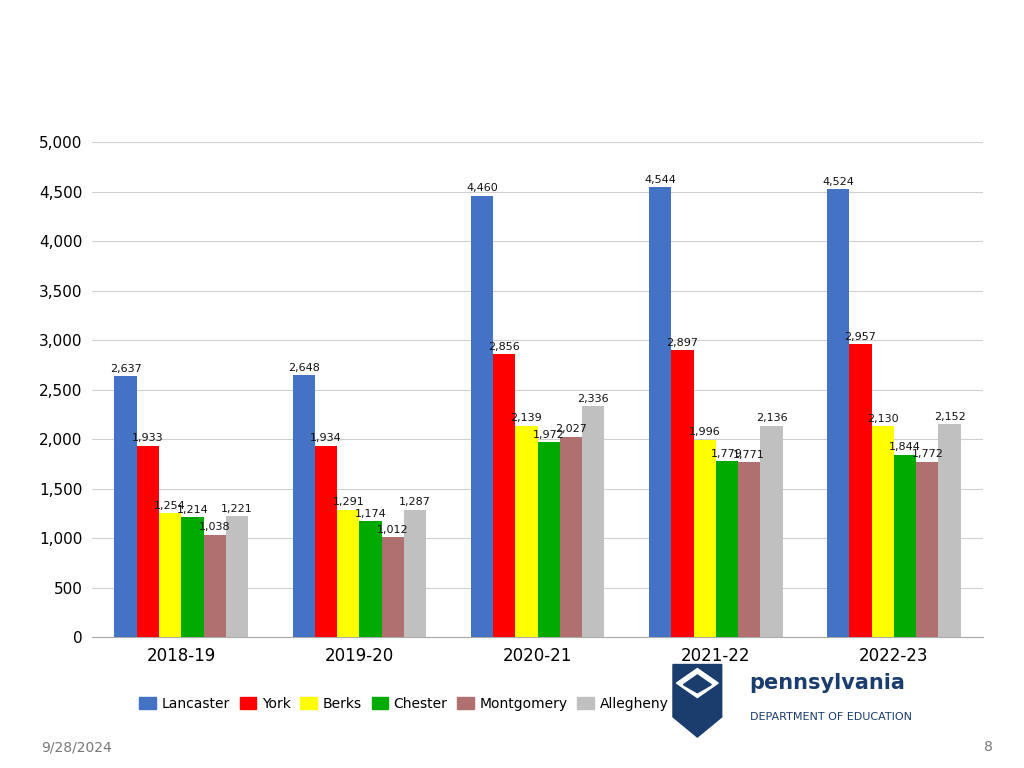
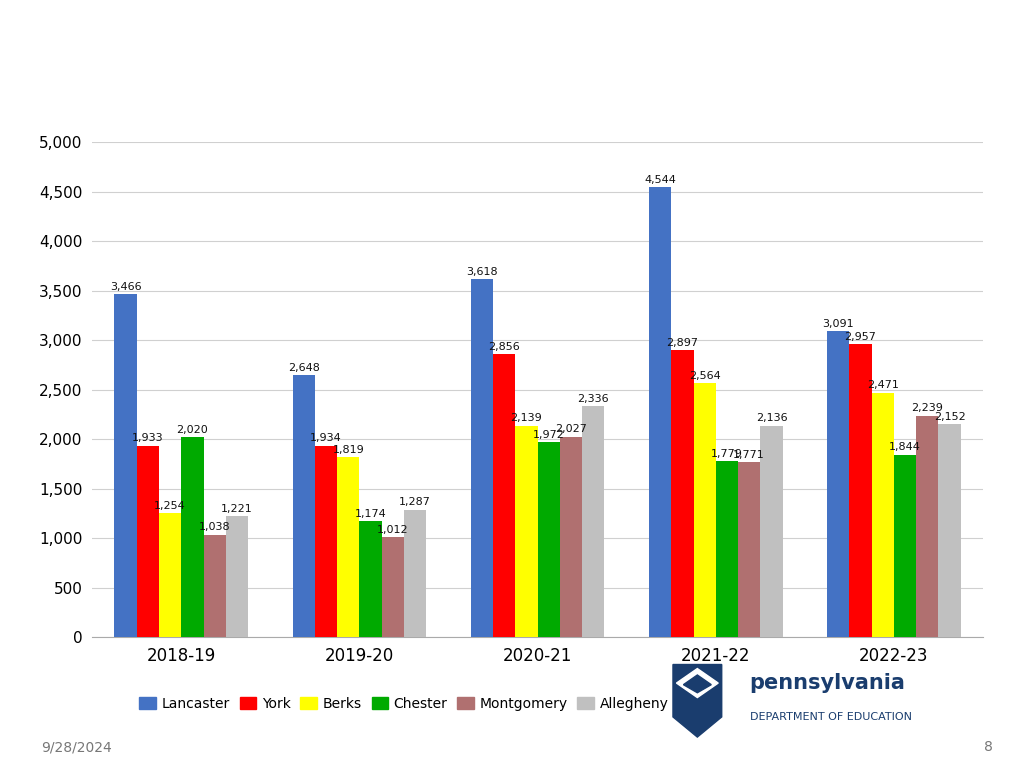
Lancaster/2018-19: 2,637 -> 3,466
Chester/2018-19: 1,210 -> 2,020
Berks/2019-20: 1,291 -> 1,819
Lancaster/2020-21: 4,460 -> 3,618
Berks/2021-22: 1,996 -> 2,564
Lancaster/2022-23: 4,524 -> 3,091
Berks/2022-23: 2,130 -> 2,471
Montgomery/2022-23: 1,772 -> 2,239
